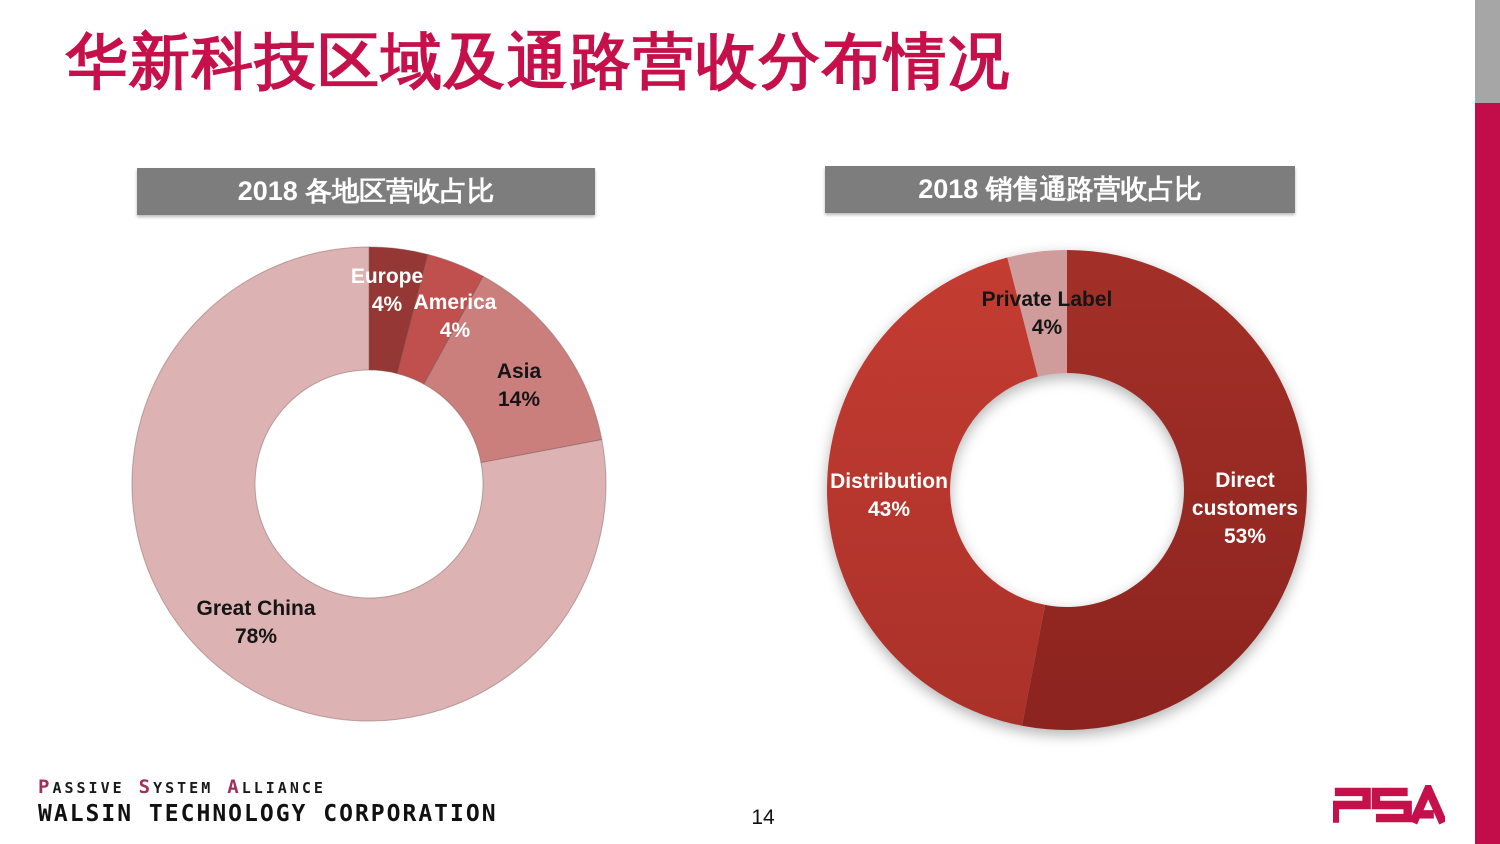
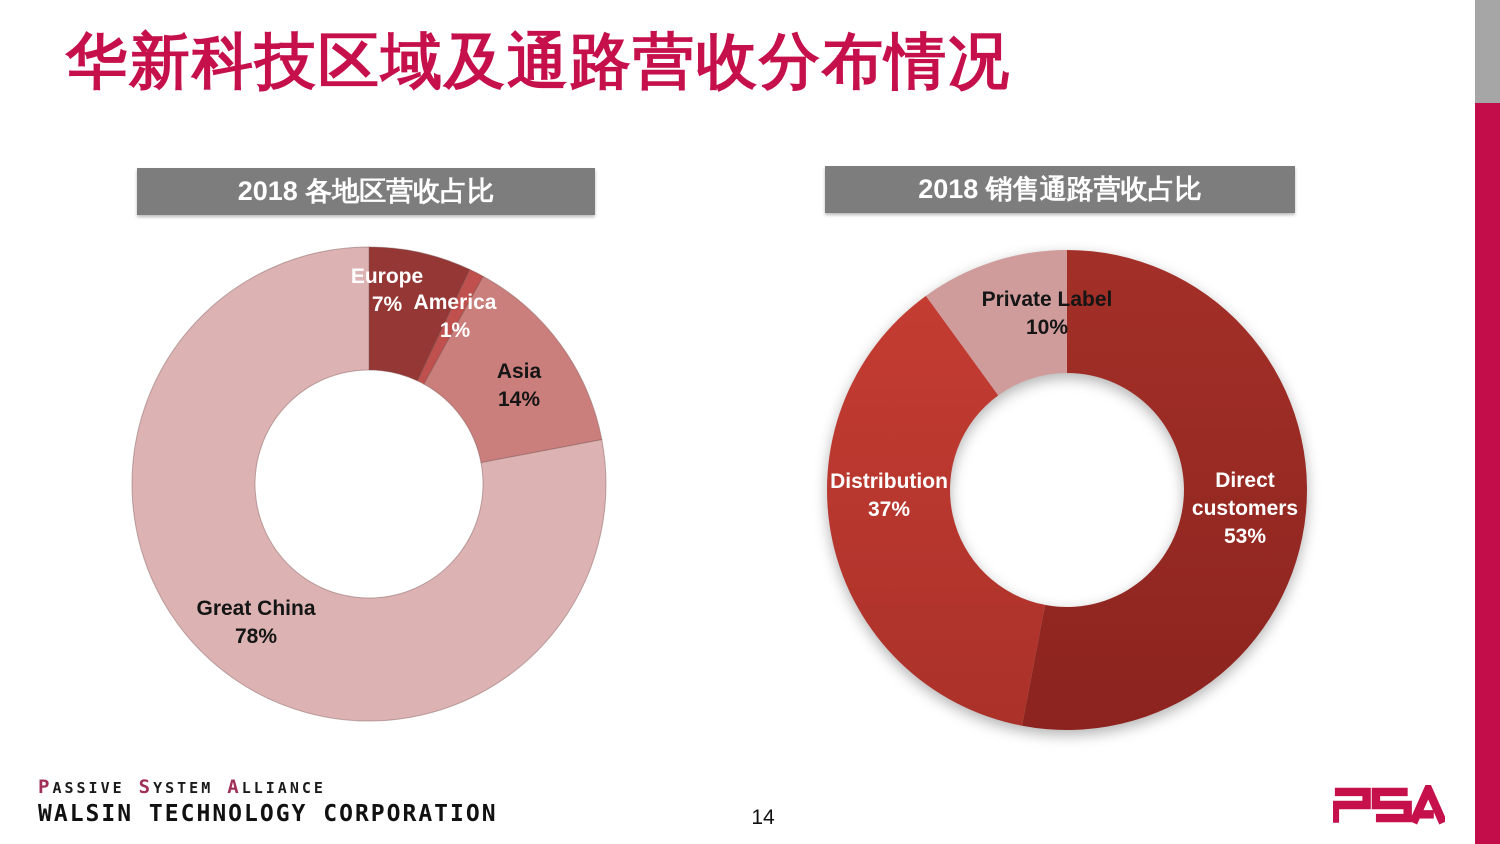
2018 各地区营收占比/Europe: 4% -> 7%
2018 各地区营收占比/America: 4% -> 1%
2018 销售通路营收占比/Distribution: 43% -> 37%
2018 销售通路营收占比/Private Label: 4% -> 10%
